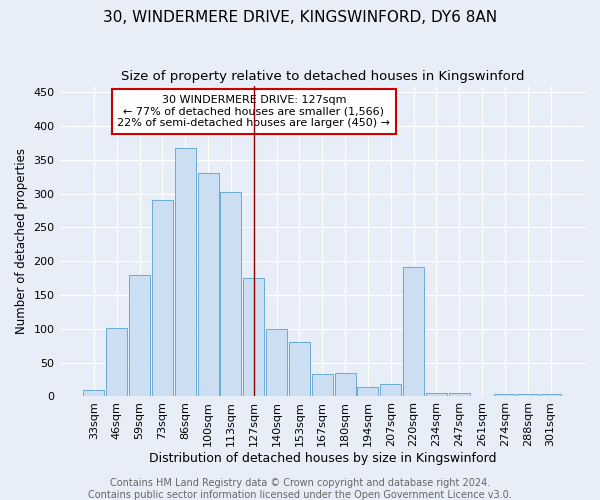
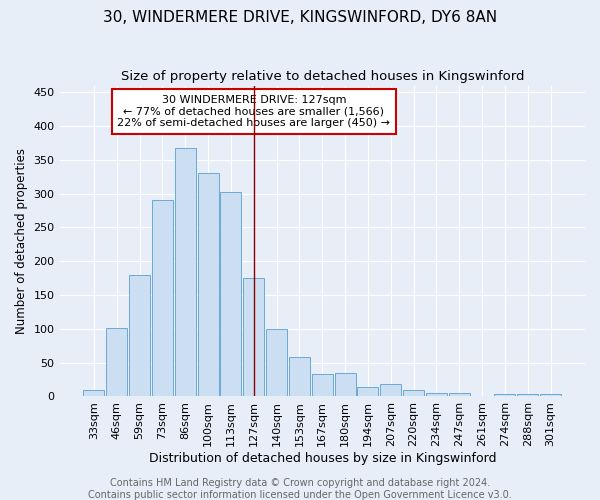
153sqm: 80 -> 58
220sqm: 192 -> 10
